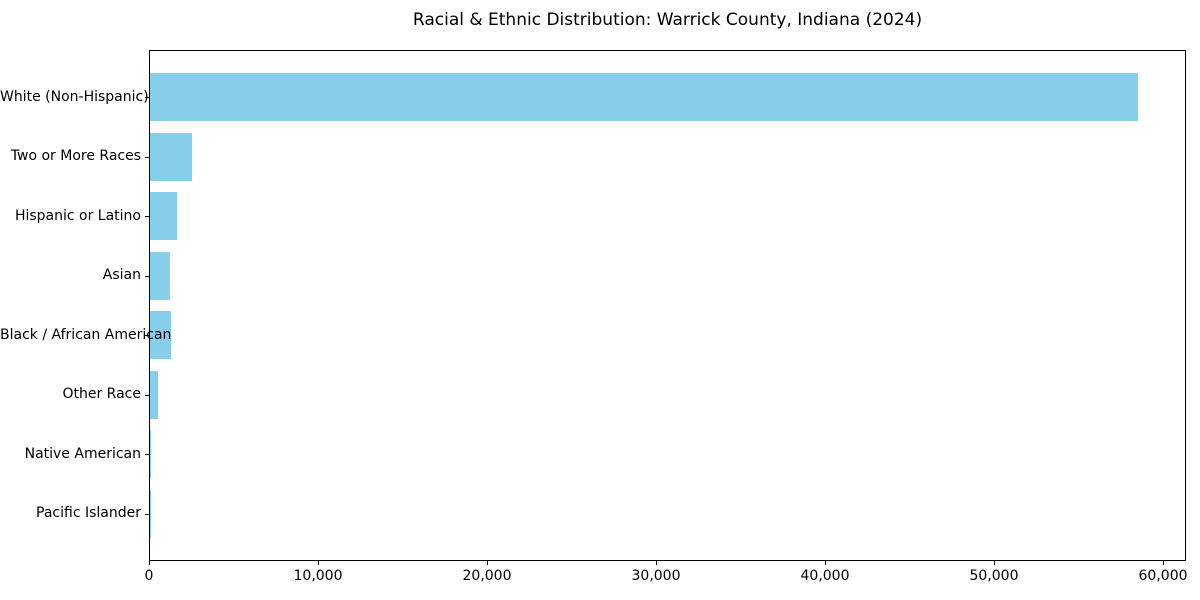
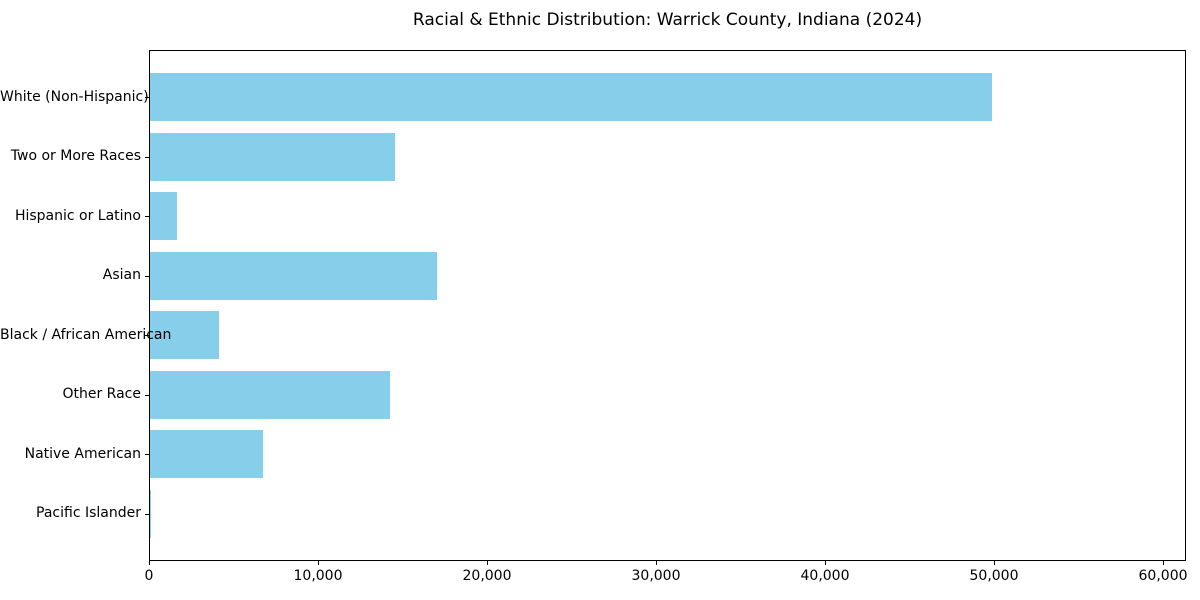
White (Non-Hispanic): 58400 -> 49800
Two or More Races: 2500 -> 14500
Asian: 1200 -> 17000
Black / African American: 1200 -> 4100
Other Race: 500 -> 14200
Native American: 100 -> 6700
